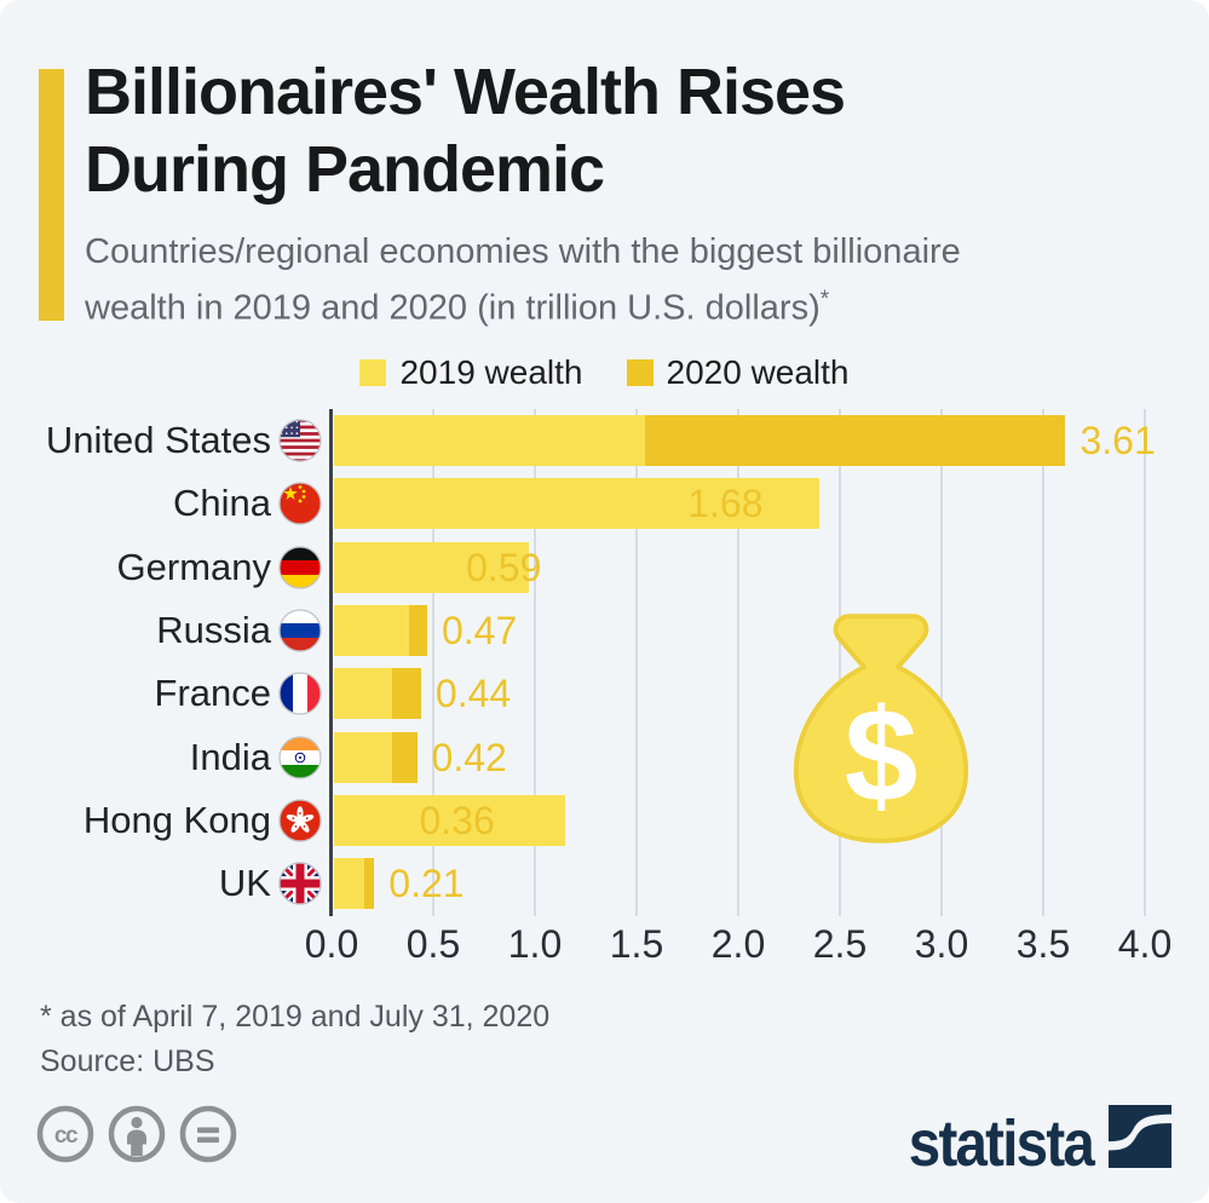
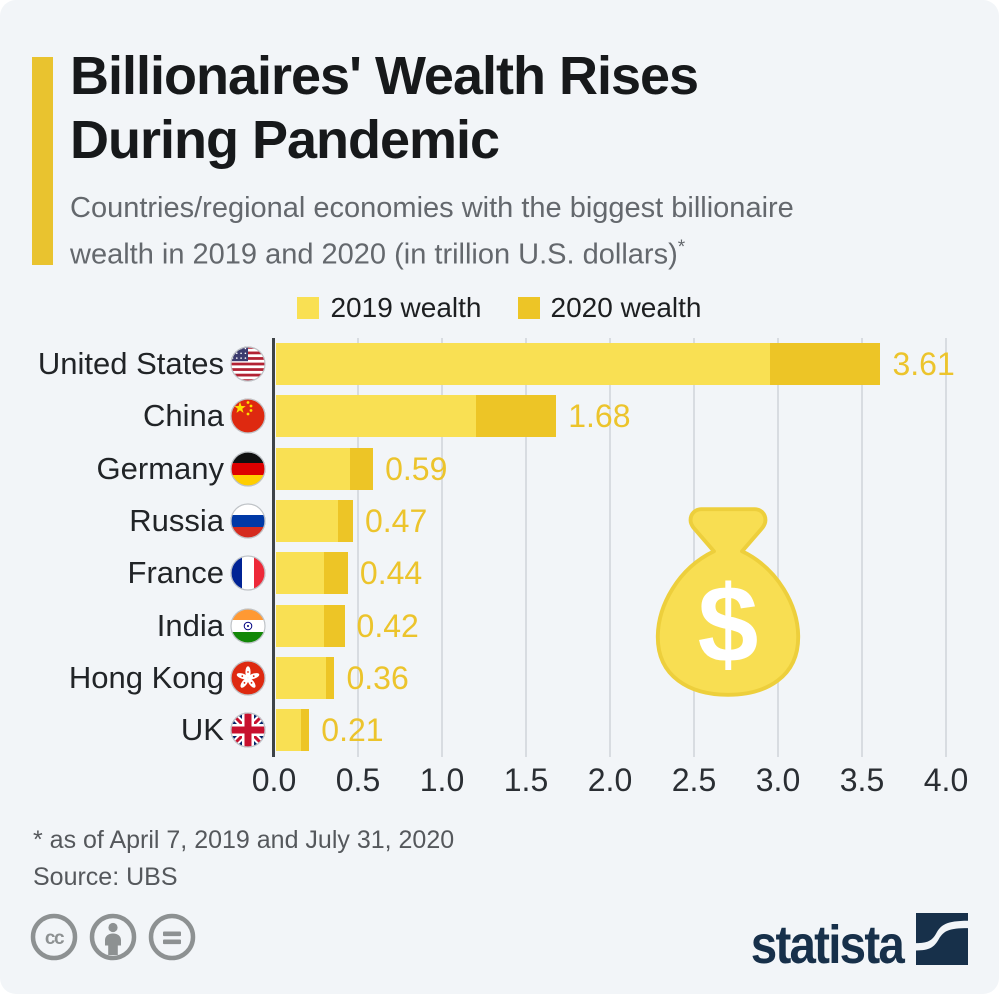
2019 wealth/United States: 1.54 -> 2.95
2019 wealth/China: 2.40 -> 1.20
2019 wealth/Germany: 0.97 -> 0.45
2019 wealth/Hong Kong: 1.15 -> 0.31
